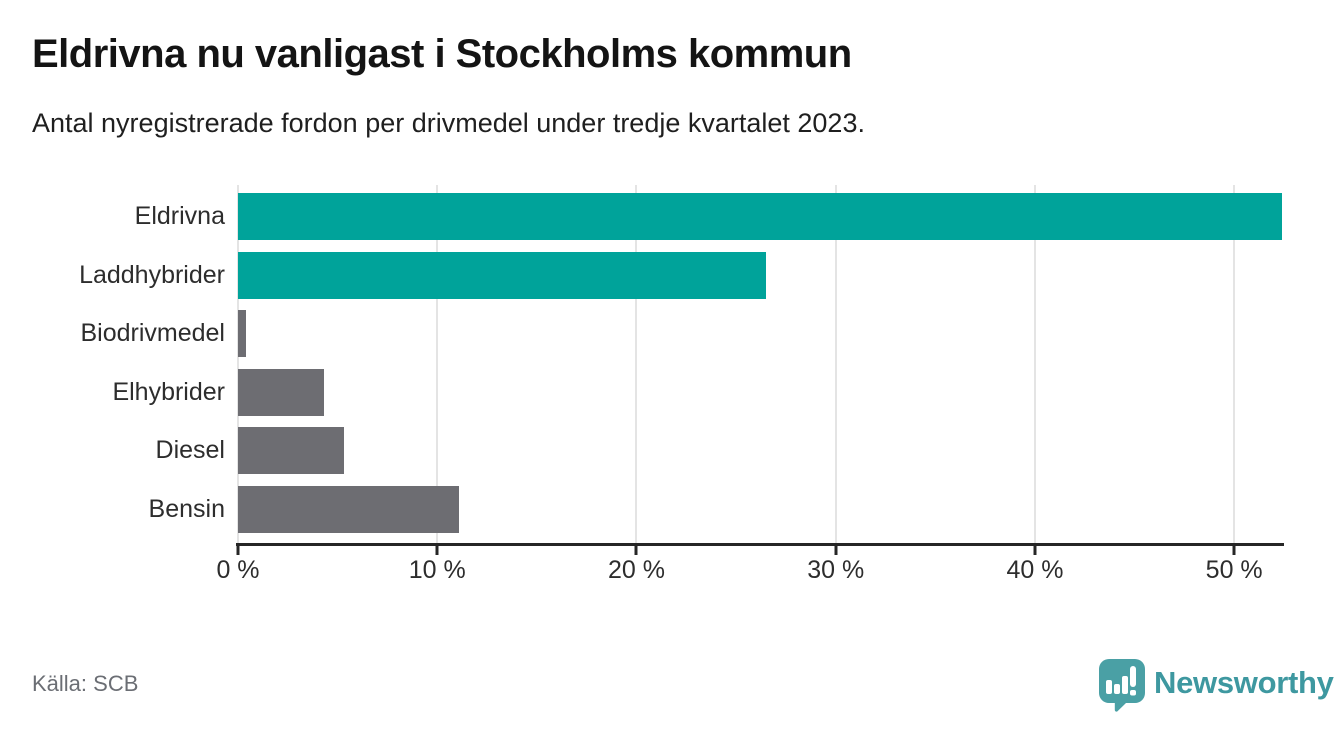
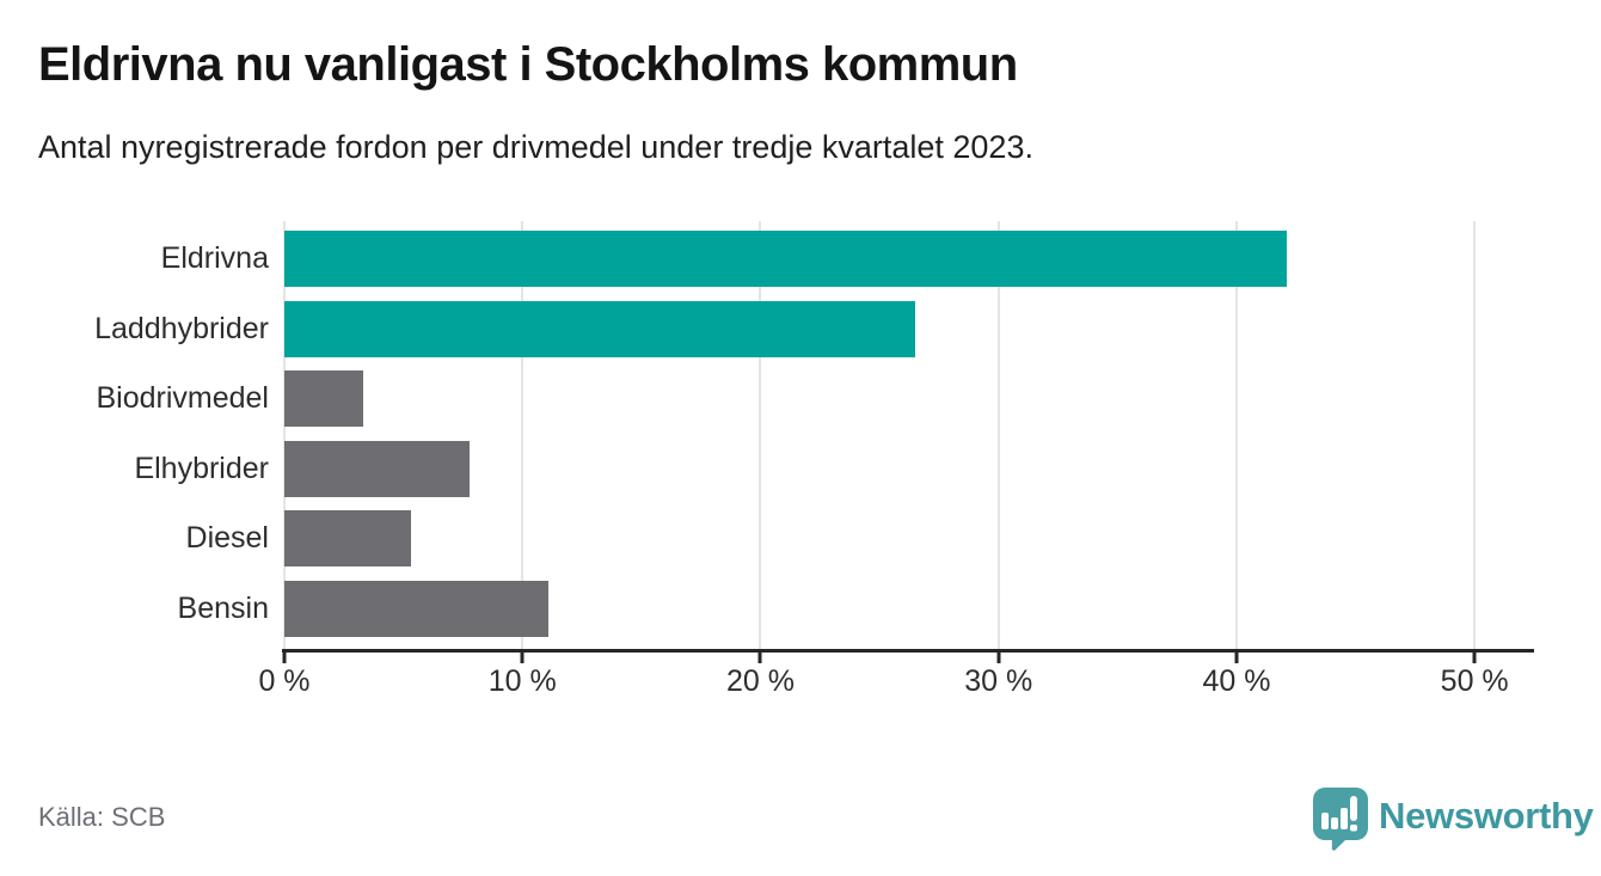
Eldrivna: 52.4% -> 42.1%
Biodrivmedel: 0.4% -> 3.3%
Elhybrider: 4.3% -> 7.8%
